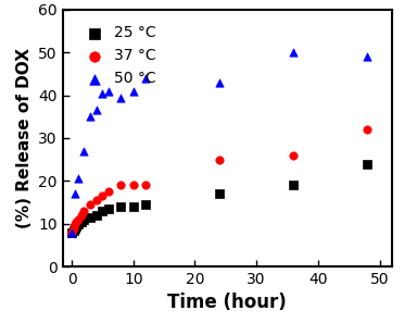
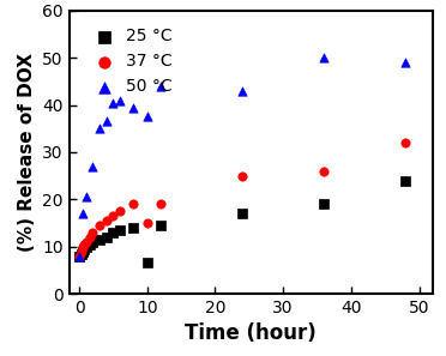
25 °C/10: 14.0 -> 6.5
37 °C/10: 19.0 -> 15.0
50 °C/10: 41.0 -> 37.5
